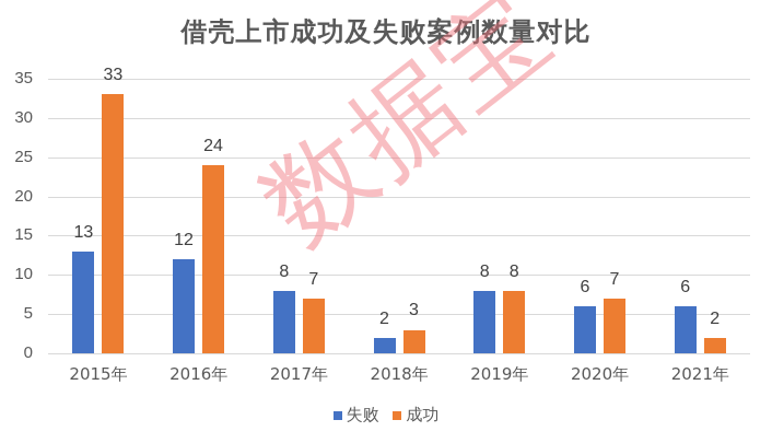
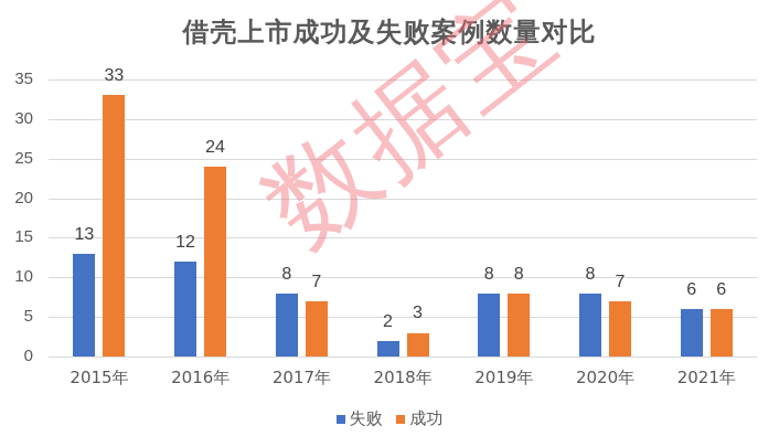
失败/2020年: 6 -> 8
成功/2021年: 2 -> 6
